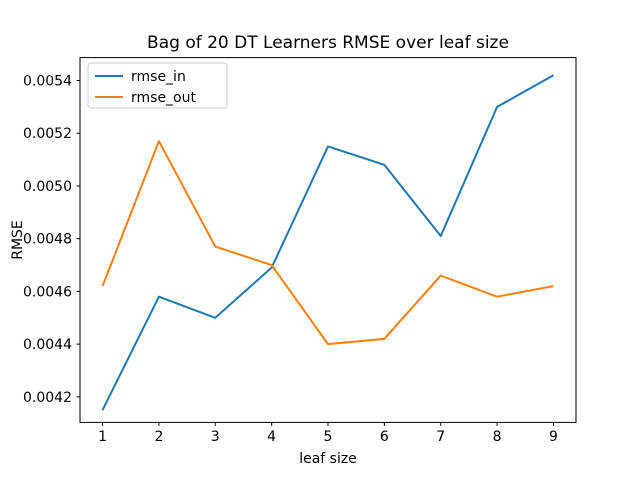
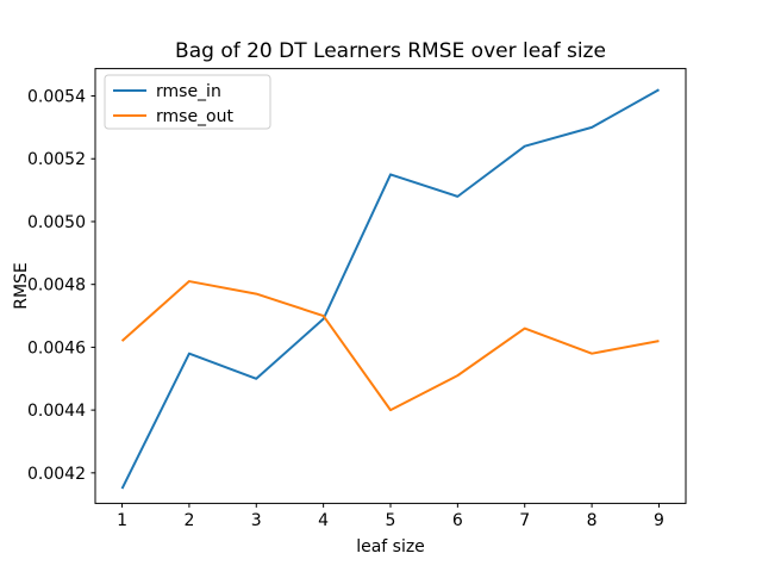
rmse_out/2: 0.00517 -> 0.00481
rmse_out/6: 0.00442 -> 0.00451
rmse_in/7: 0.00481 -> 0.00524
